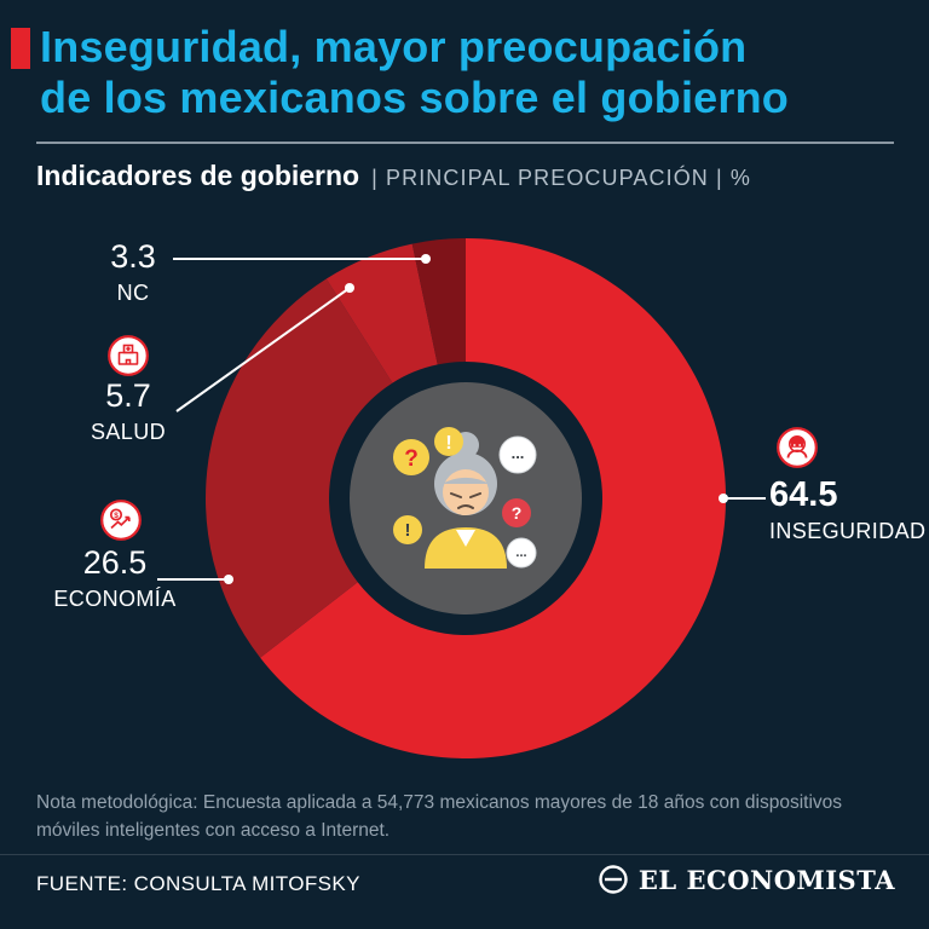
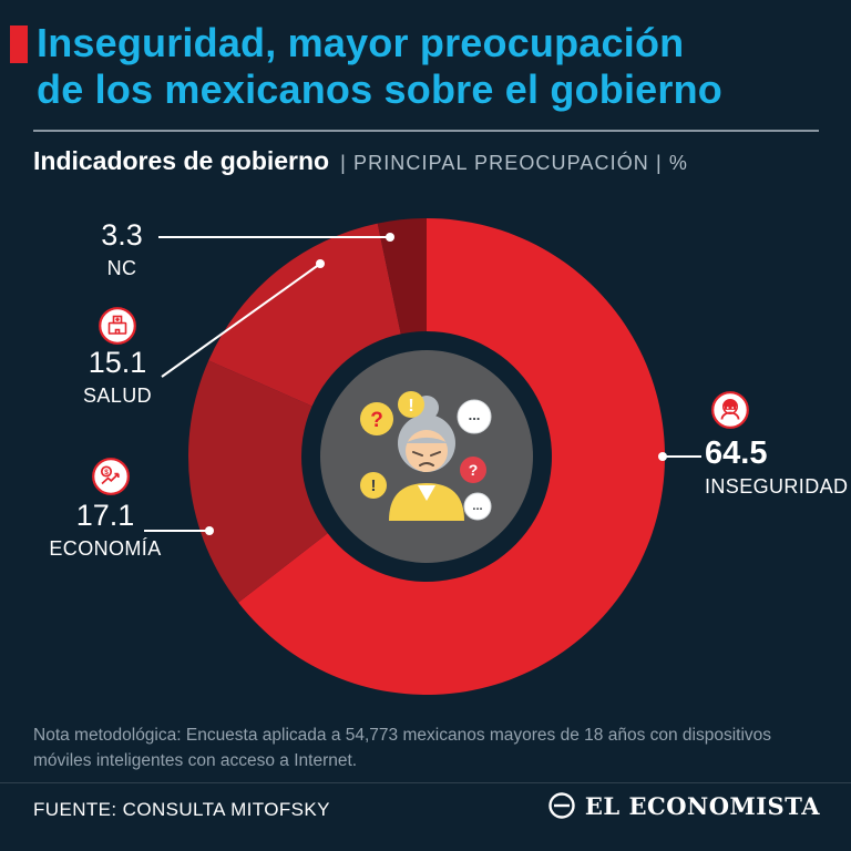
ECONOMÍA: 26.5 -> 17.1
SALUD: 5.7 -> 15.1
